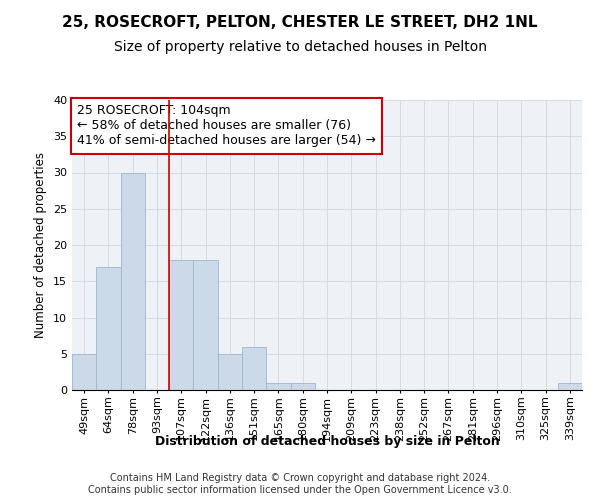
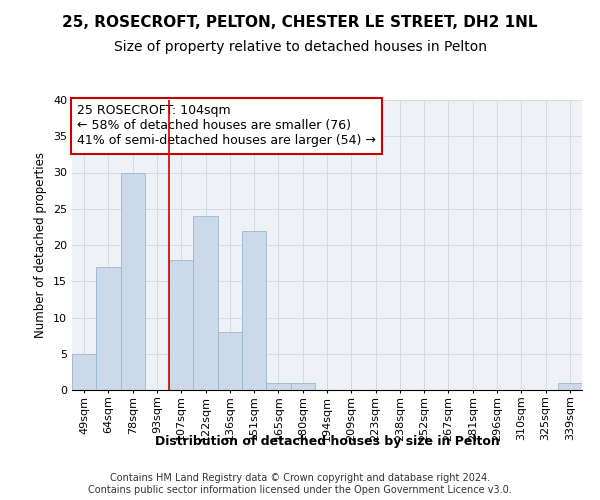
122sqm: 18 -> 24
136sqm: 5 -> 8
151sqm: 6 -> 22
